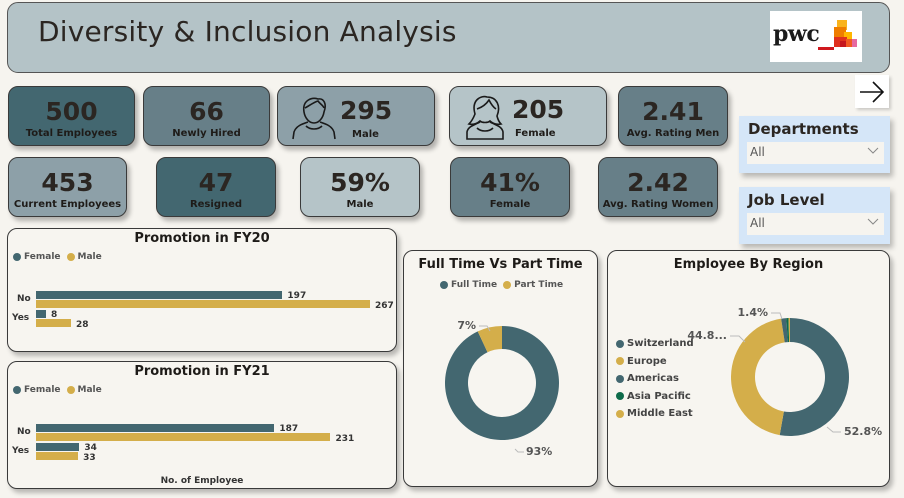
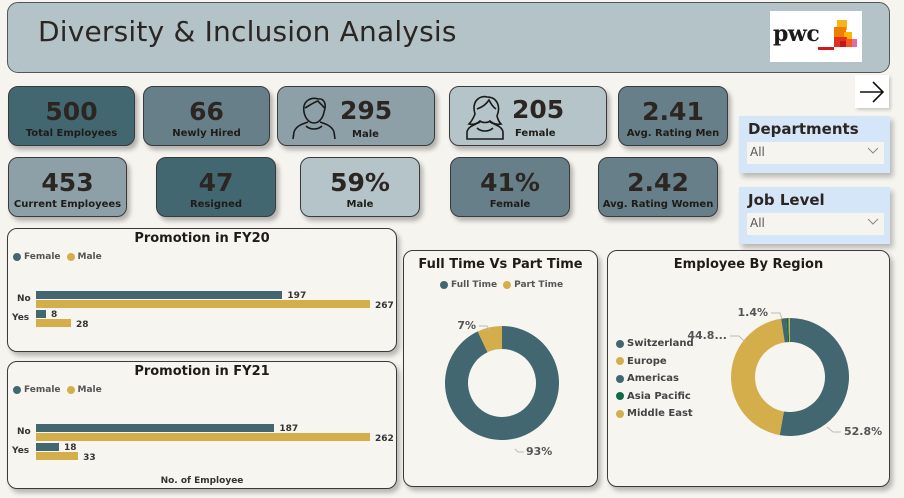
Promotion in FY21/Male/No: 231 -> 262
Promotion in FY21/Female/Yes: 34 -> 18
